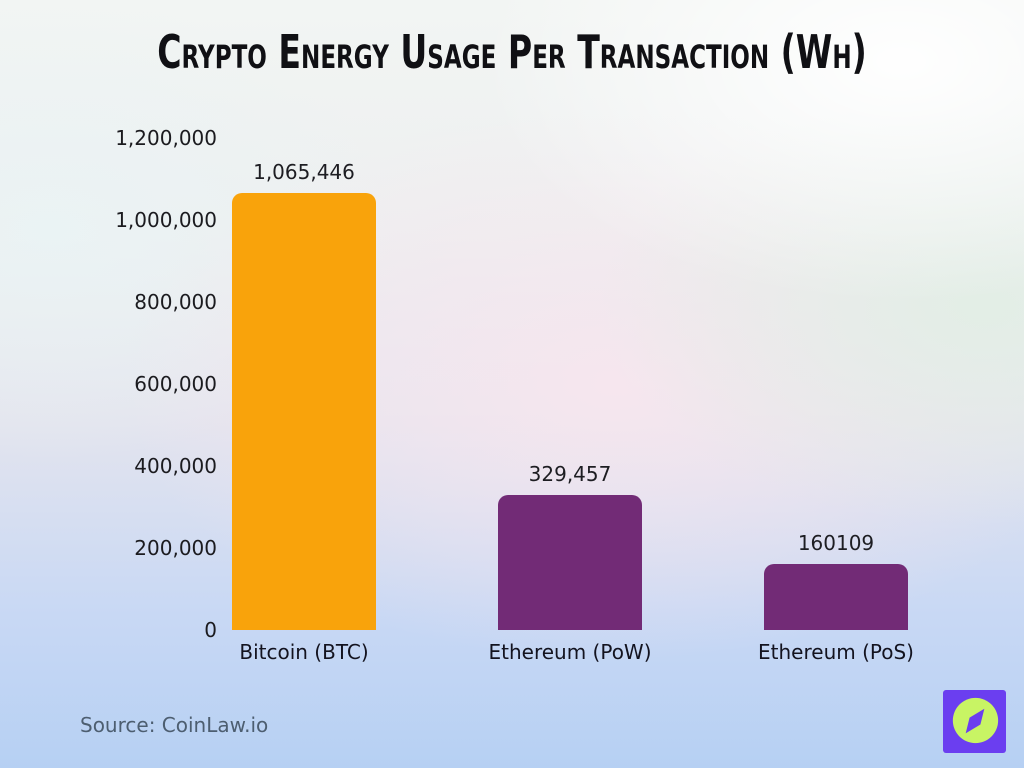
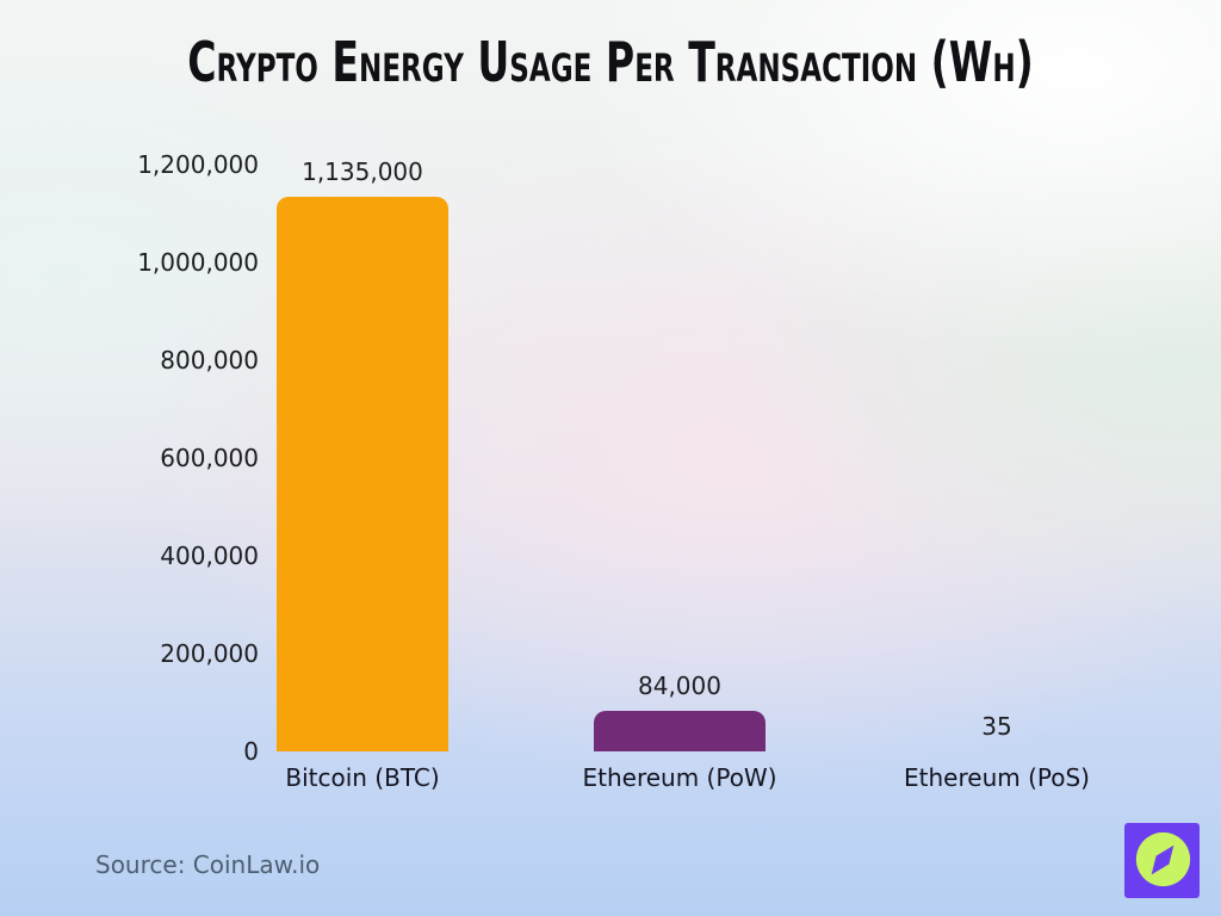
Bitcoin (BTC): 1,065,446 -> 1,135,000
Ethereum (PoW): 329,457 -> 84,000
Ethereum (PoS): 160109 -> 35
